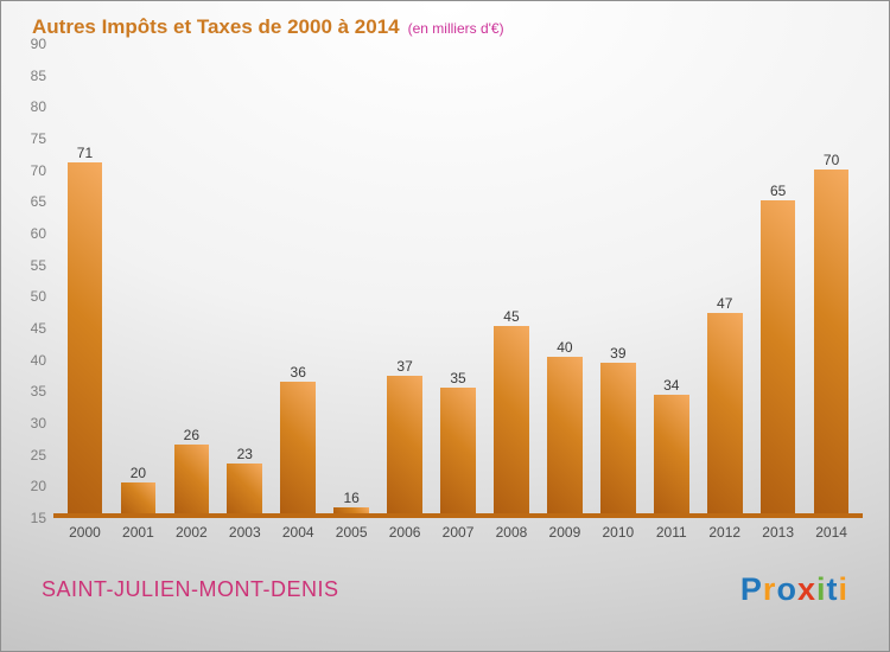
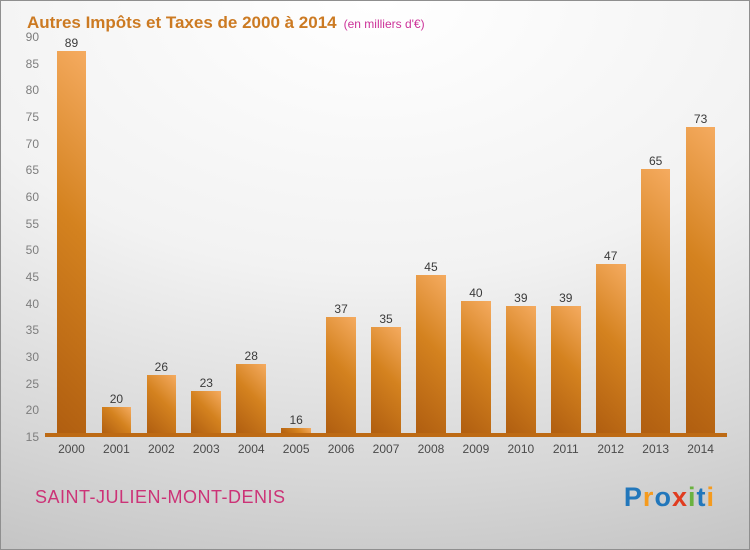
2000: 71 -> 89
2004: 36 -> 28
2011: 34 -> 39
2014: 70 -> 73
